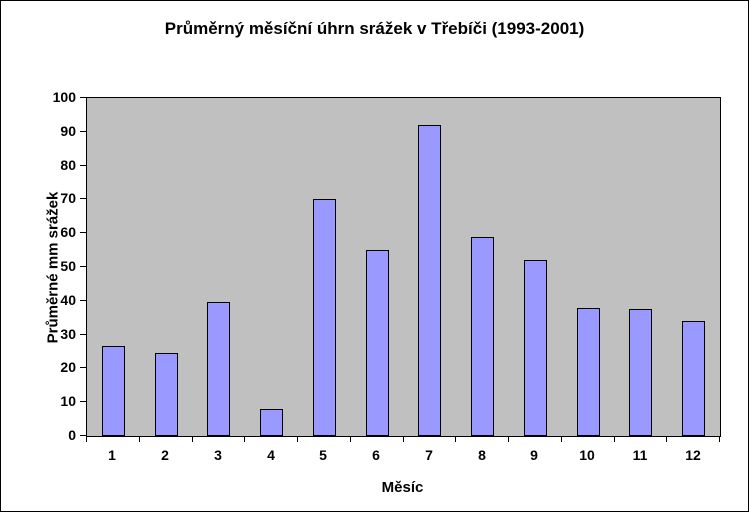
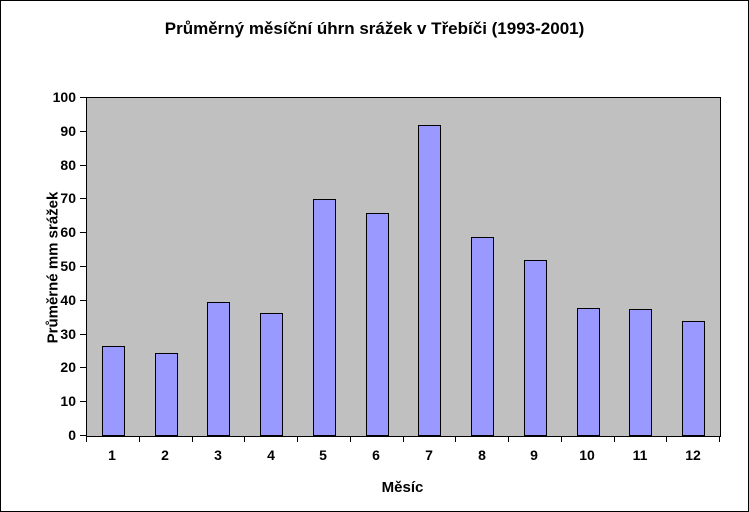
4: 8 -> 36
6: 55 -> 66
